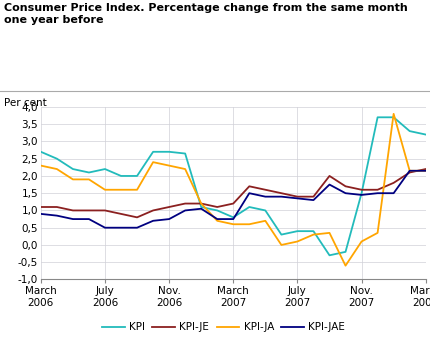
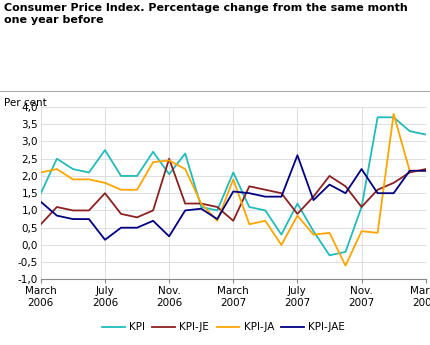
KPI/March 2006: 2,70 -> 1,50
KPI-JE/March 2006: 1,1 -> 0,6
KPI-JA/March 2006: 2,30 -> 2,10
KPI-JAE/March 2006: 0,90 -> 1,25
KPI/July 2006: 2,20 -> 2,75
KPI-JE/July 2006: 1,0 -> 1,5
KPI-JA/July 2006: 1,60 -> 1,80
KPI-JAE/July 2006: 0,50 -> 0,15
KPI/Nov. 2006: 2,70 -> 2,05
KPI-JE/Nov. 2006: 1,1 -> 2,5
KPI-JA/Nov. 2006: 2,30 -> 2,45
KPI-JAE/Nov. 2006: 0,75 -> 0,25
KPI/March 2007: 0,80 -> 2,10
KPI-JE/March 2007: 1,2 -> 0,7
KPI-JA/March 2007: 0,60 -> 1,90
KPI-JAE/March 2007: 0,75 -> 1,55
KPI/July 2007: 0,40 -> 1,20
KPI-JE/July 2007: 1,4 -> 0,9
KPI-JA/July 2007: 0,10 -> 0,85
KPI-JAE/July 2007: 1,35 -> 2,60
KPI/Nov. 2007: 1,50 -> 1,10
KPI-JE/Nov. 2007: 1,6 -> 1,1
KPI-JA/Nov. 2007: 0,10 -> 0,40
KPI-JAE/Nov. 2007: 1,45 -> 2,20
